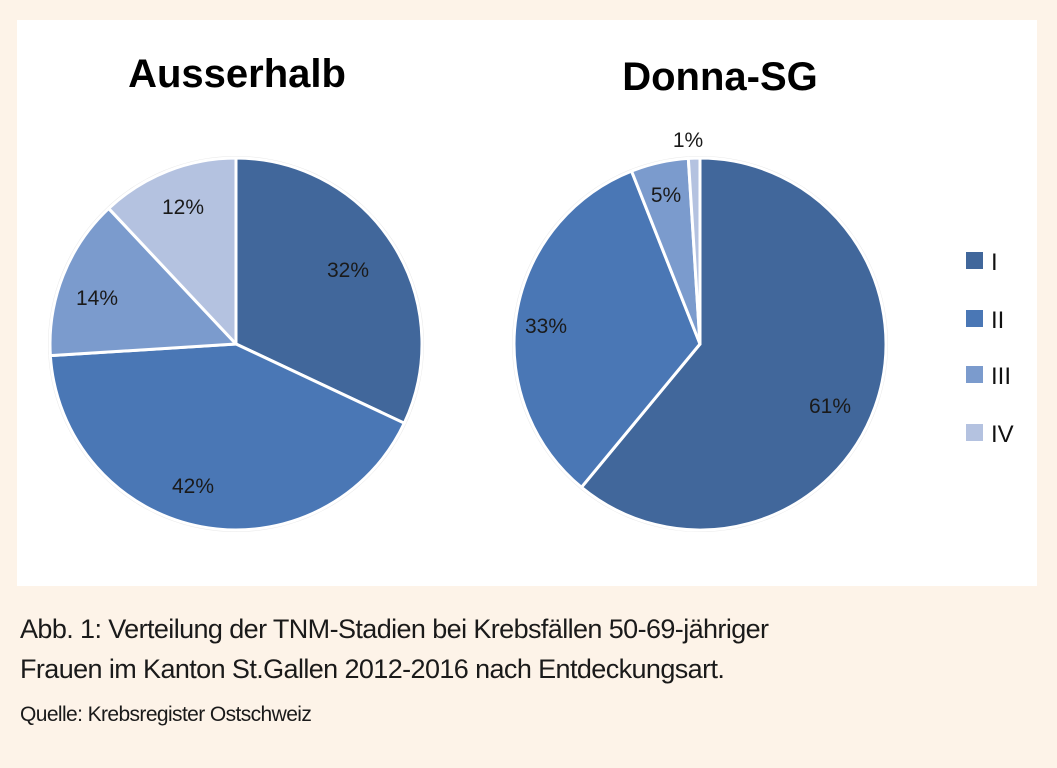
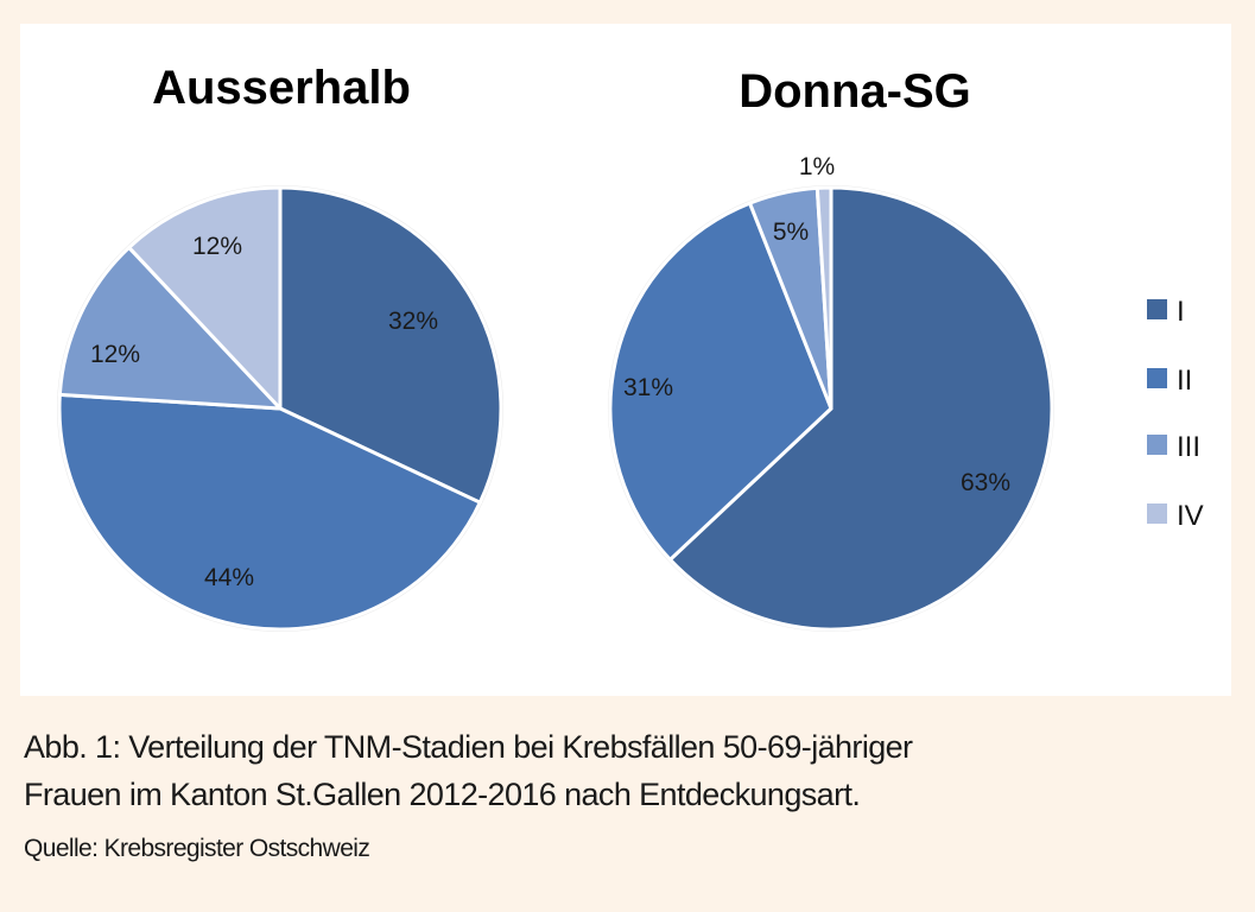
Ausserhalb/II: 42% -> 44%
Ausserhalb/III: 14% -> 12%
Donna-SG/I: 61% -> 63%
Donna-SG/II: 33% -> 31%
